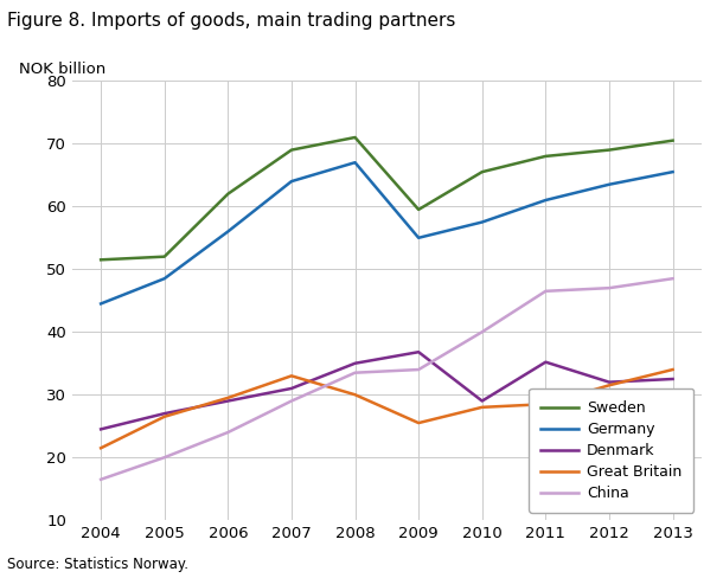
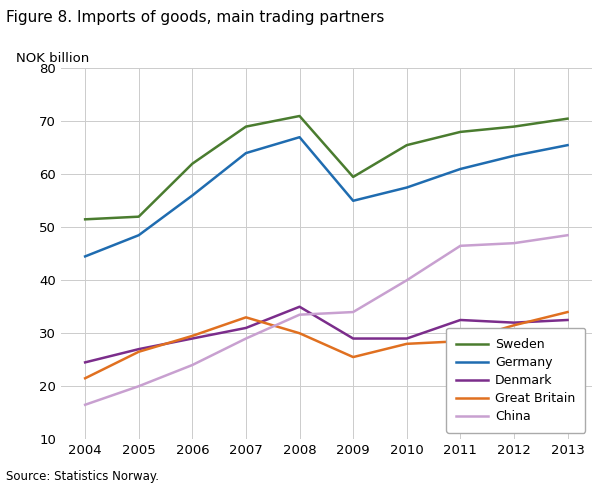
Denmark/2009: 36.8 -> 29.0
Denmark/2011: 35.2 -> 32.5
